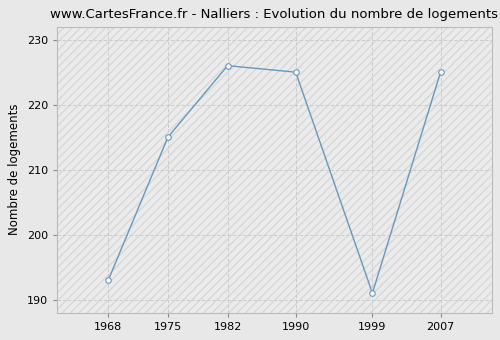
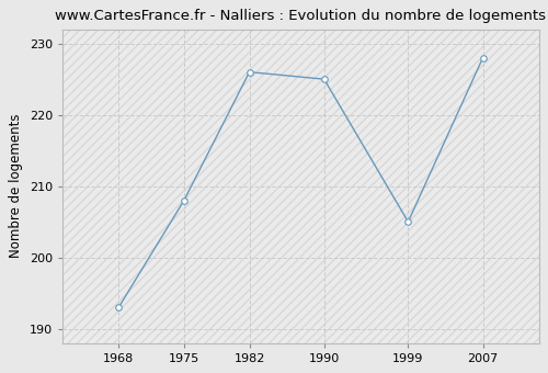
1975: 215 -> 208
1999: 191 -> 205
2007: 225 -> 228
